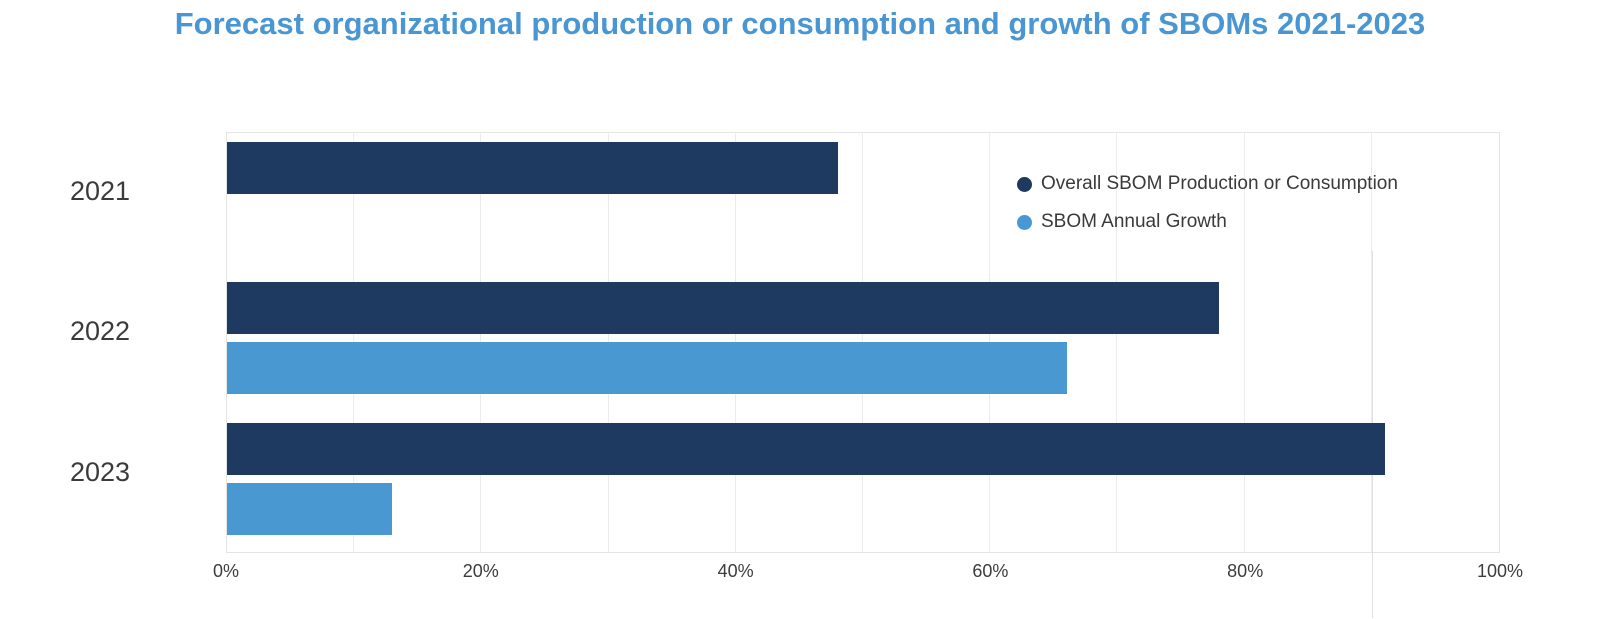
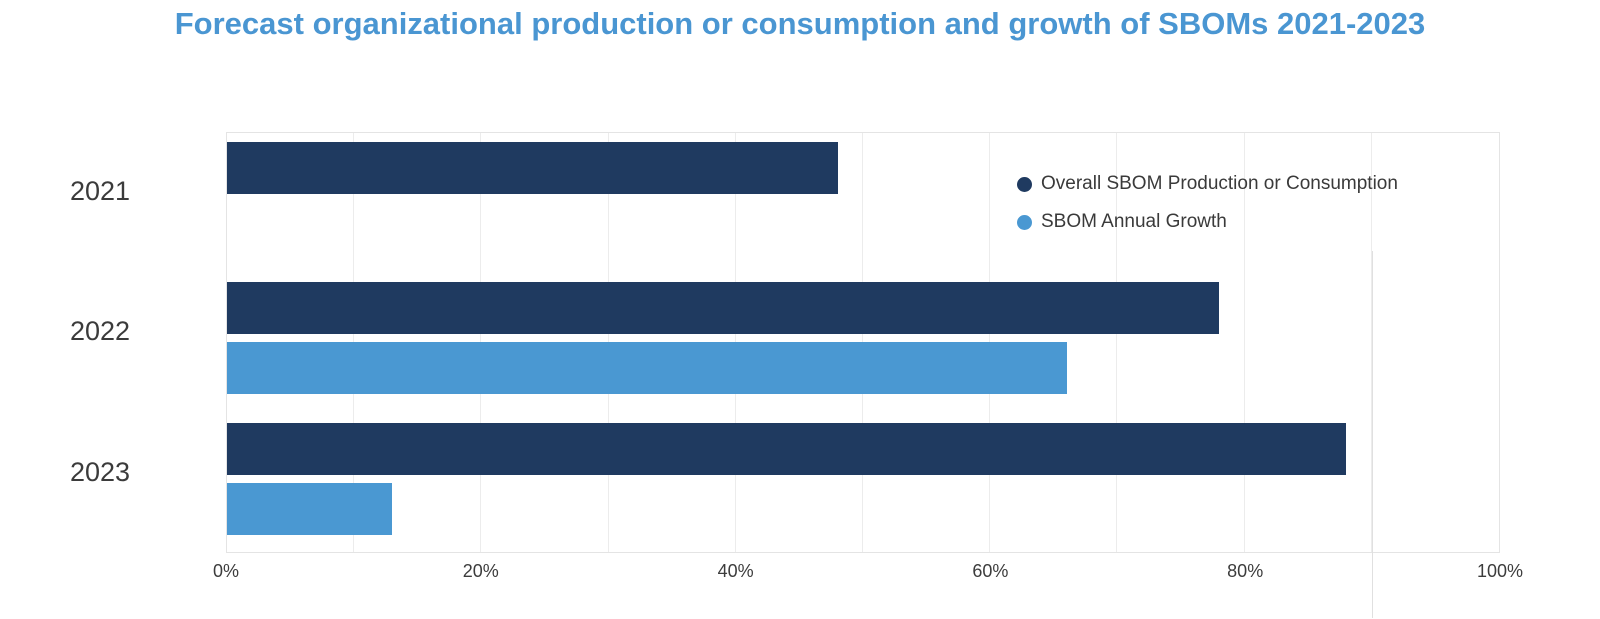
Overall SBOM Production or Consumption/2023: 91% -> 88%
